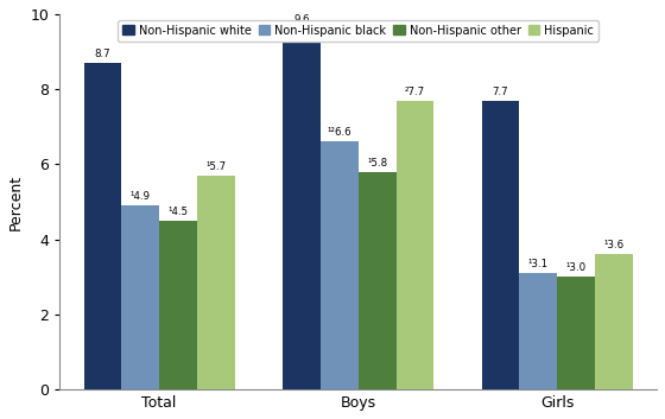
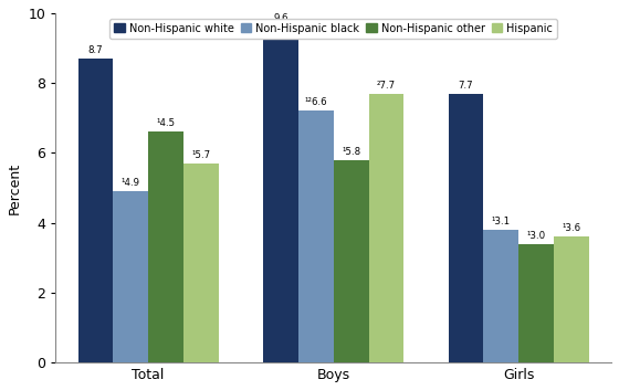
Non-Hispanic other/Total: 4.5 -> 6.6
Non-Hispanic black/Boys: 6.6 -> 7.2
Non-Hispanic black/Girls: 3.1 -> 3.8
Non-Hispanic other/Girls: 3.0 -> 3.4
